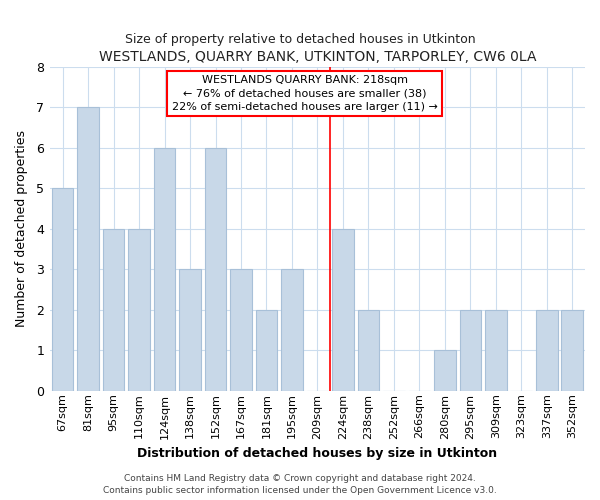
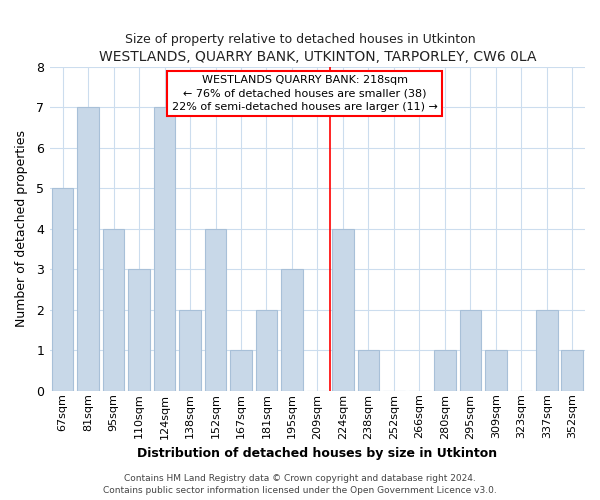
110sqm: 4 -> 3
124sqm: 6 -> 7
138sqm: 3 -> 2
152sqm: 6 -> 4
167sqm: 3 -> 1
238sqm: 2 -> 1
309sqm: 2 -> 1
352sqm: 2 -> 1
